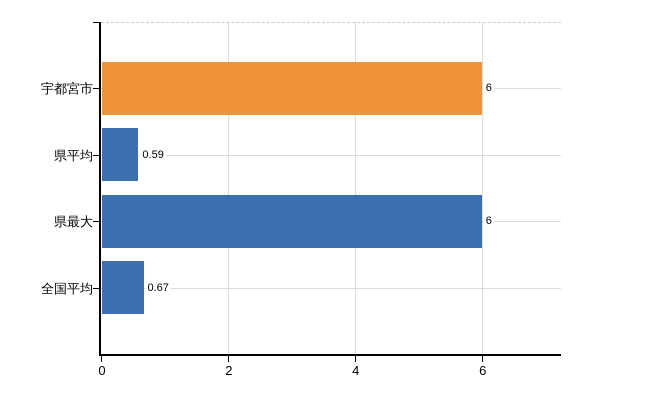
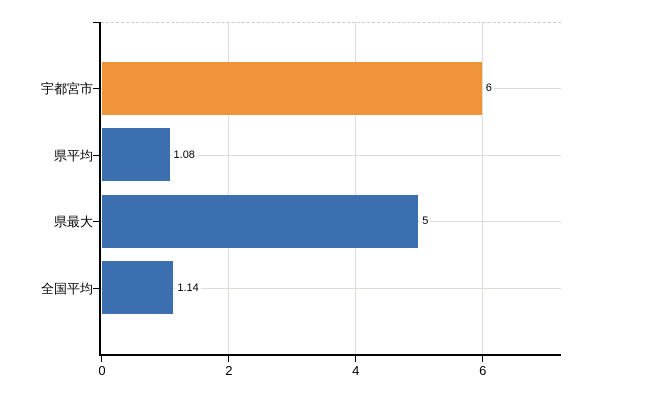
県平均: 0.59 -> 1.08
県最大: 6 -> 5
全国平均: 0.67 -> 1.14
